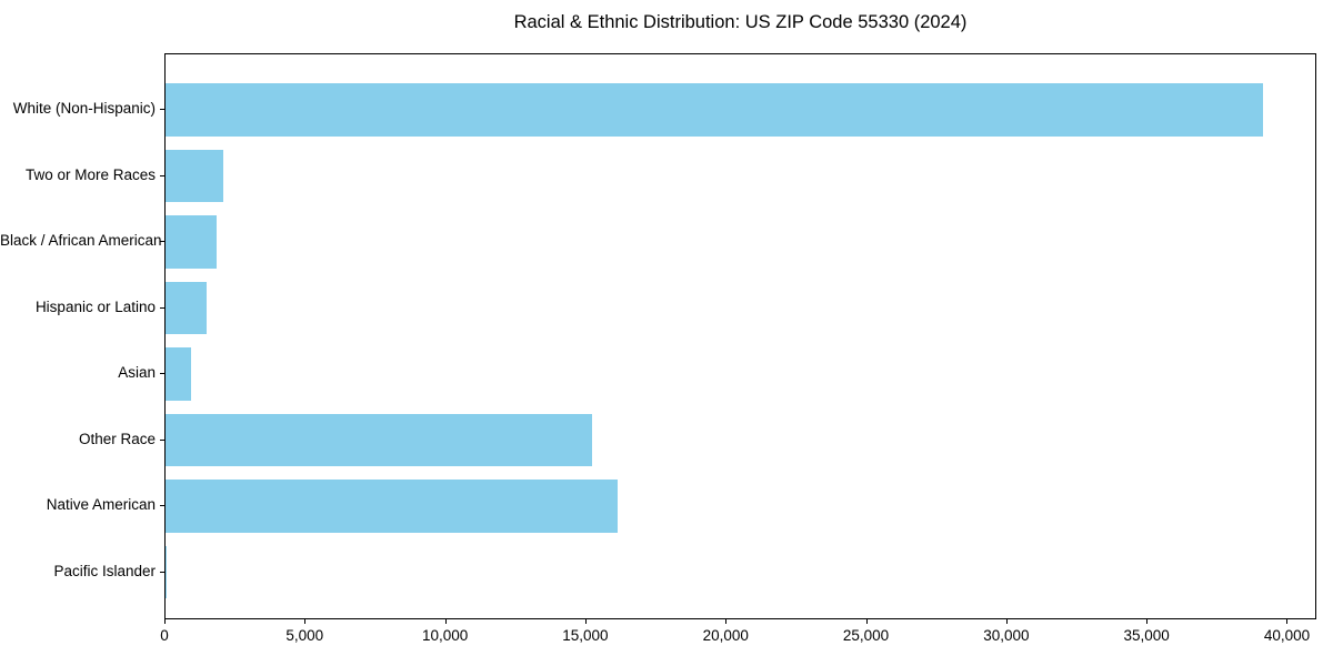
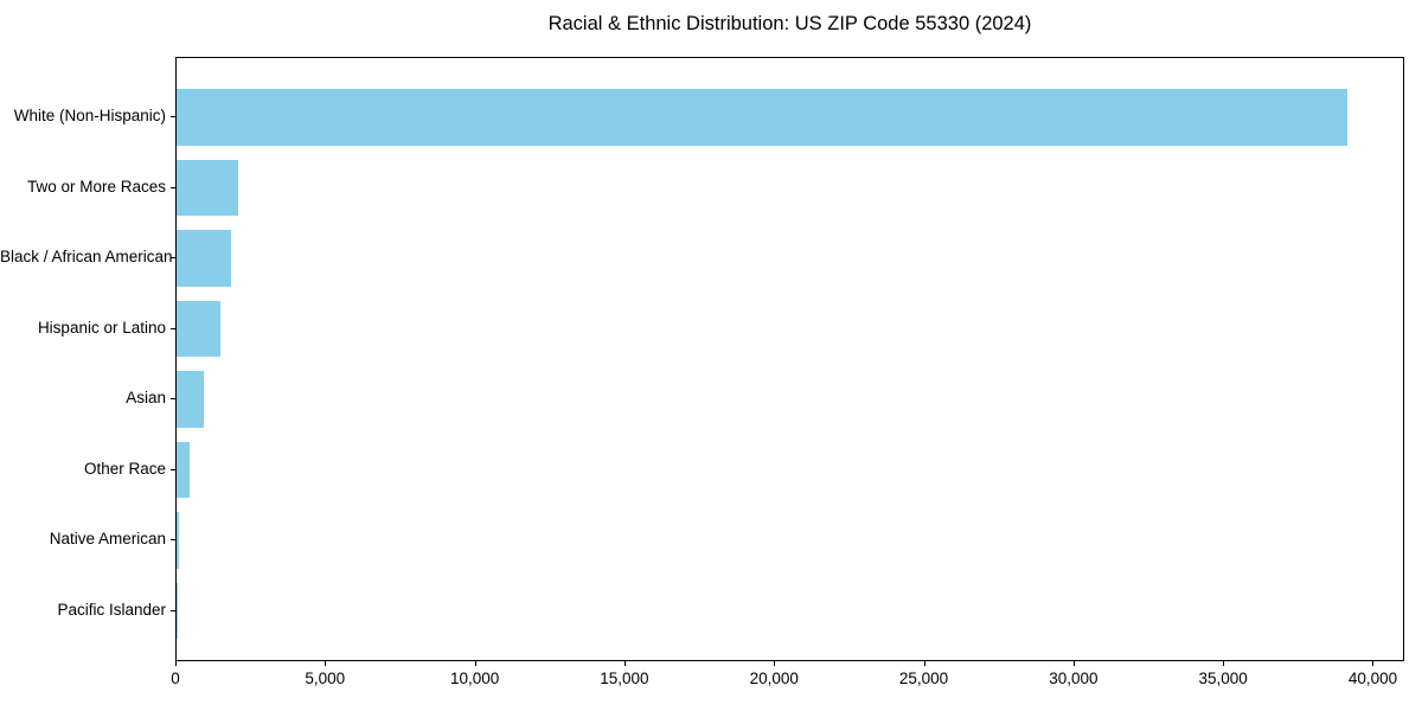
Other Race: 15200 -> 400
Native American: 16100 -> 100
